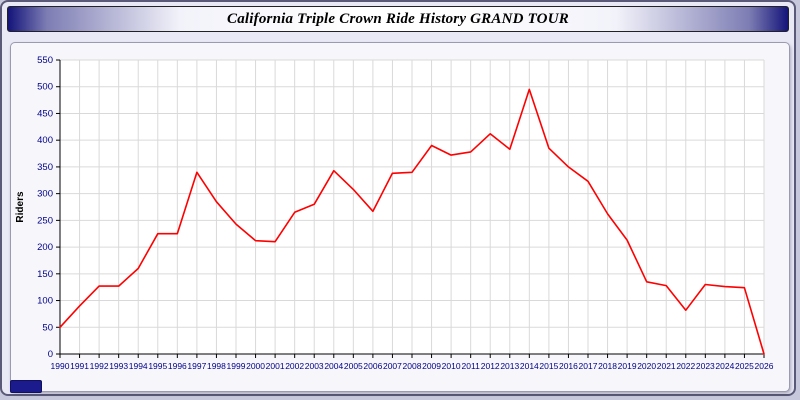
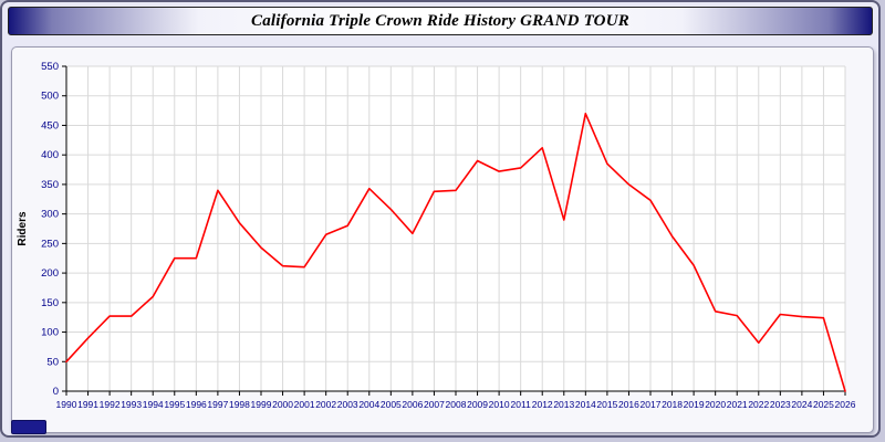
2013: 380 -> 290
2014: 500 -> 470
